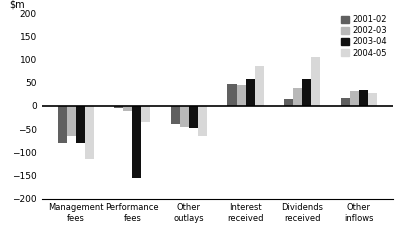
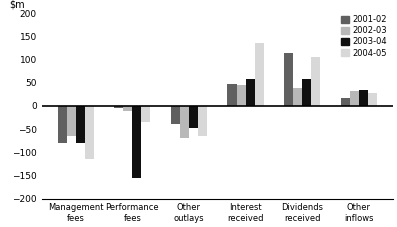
2002-03/Other outlays: -45 -> -70
2004-05/Interest received: 85 -> 135
2001-02/Dividends received: 15 -> 115
